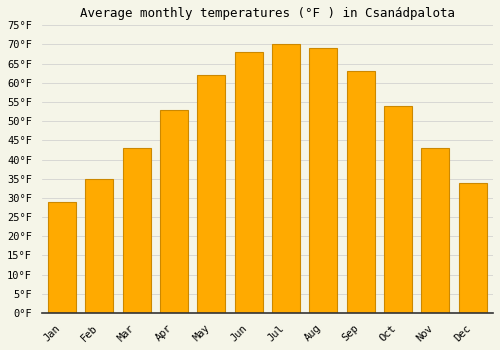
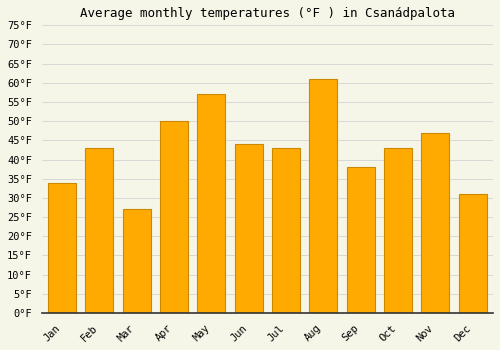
Jan: 29°F -> 34°F
Feb: 35°F -> 43°F
Mar: 43°F -> 27°F
Apr: 53°F -> 50°F
May: 62°F -> 57°F
Jun: 68°F -> 44°F
Jul: 70°F -> 43°F
Aug: 69°F -> 61°F
Sep: 63°F -> 38°F
Oct: 54°F -> 43°F
Nov: 43°F -> 47°F
Dec: 34°F -> 31°F
